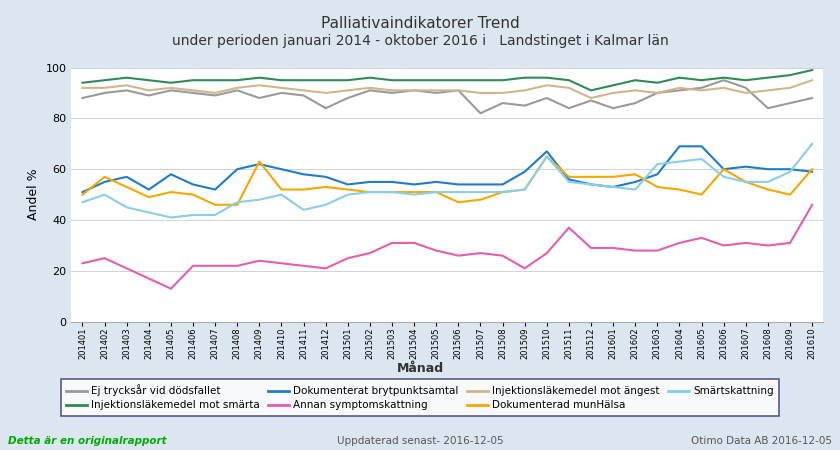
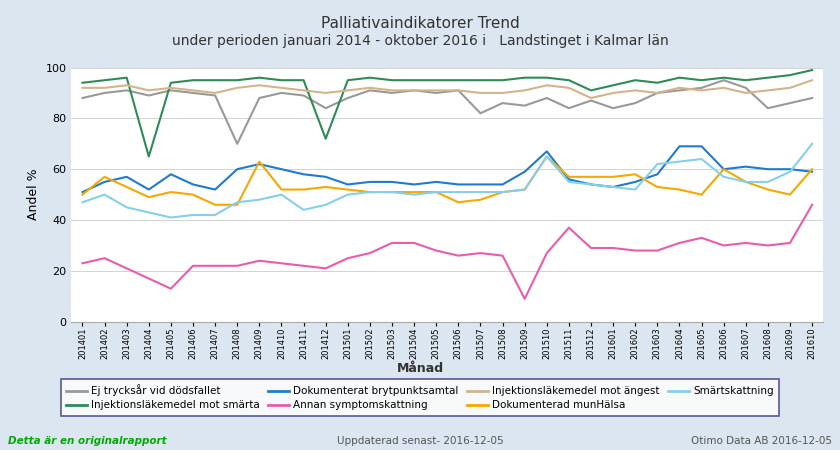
Injektionsläkemedel mot smärta/201404: 95 -> 65
Ej trycksår vid dödsfallet/201408: 91 -> 70
Injektionsläkemedel mot smärta/201412: 95 -> 72
Annan symptomskattning/201509: 21 -> 9
